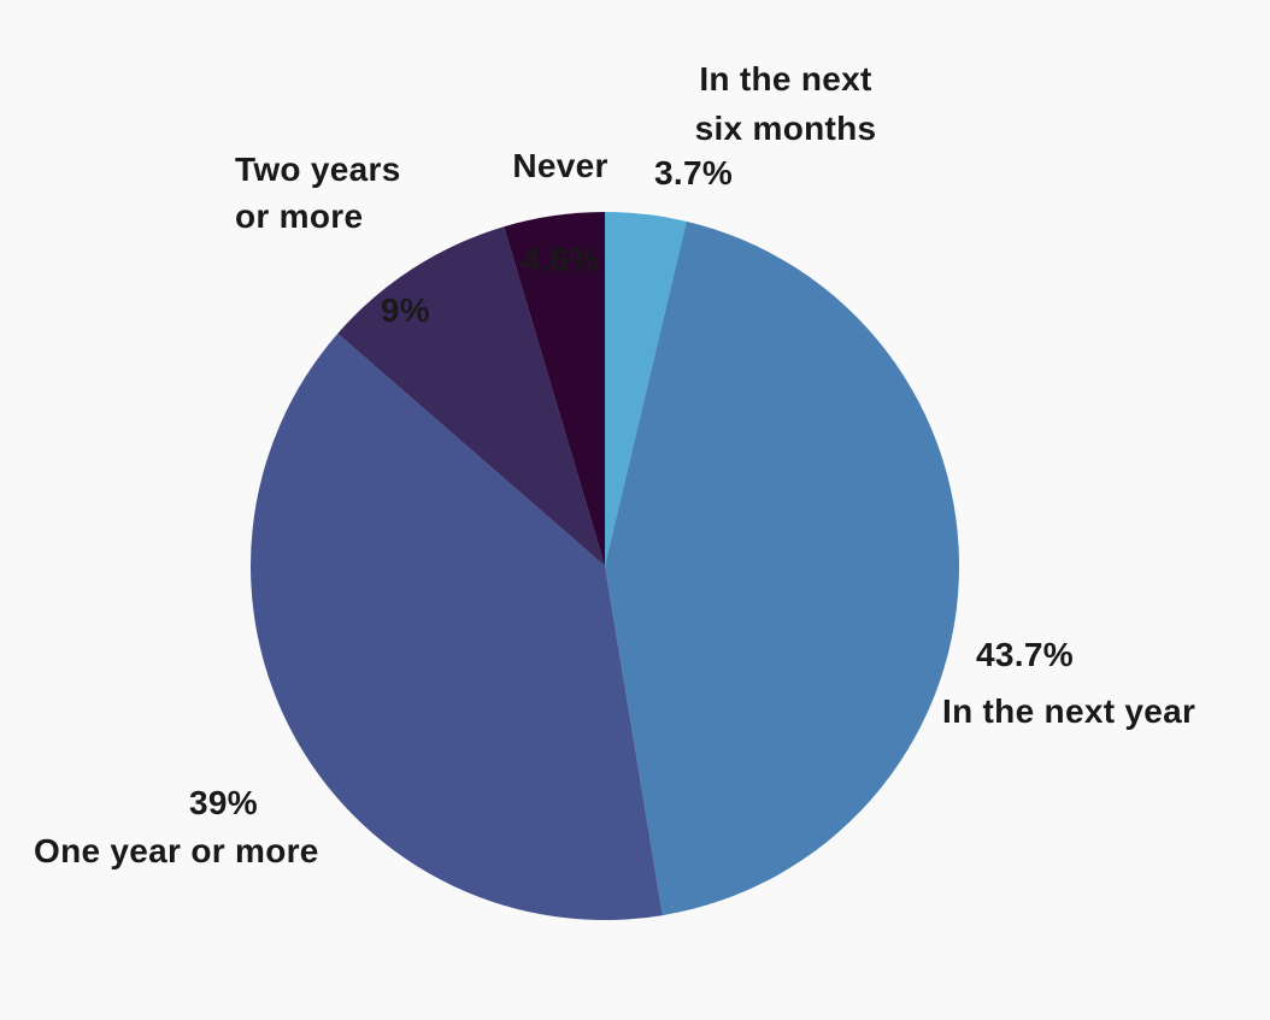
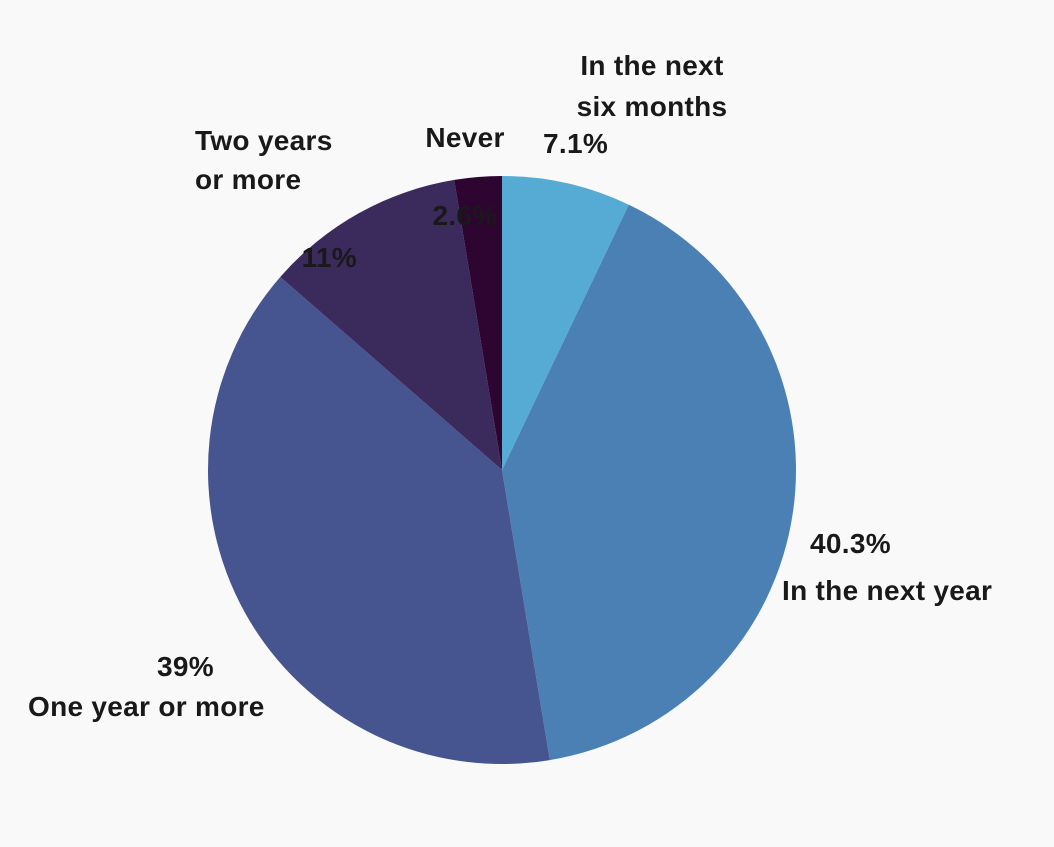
In the next six months: 3.7% -> 7.1%
In the next year: 43.7% -> 40.3%
Two years or more: 9% -> 11%
Never: 4.6% -> 2.6%
